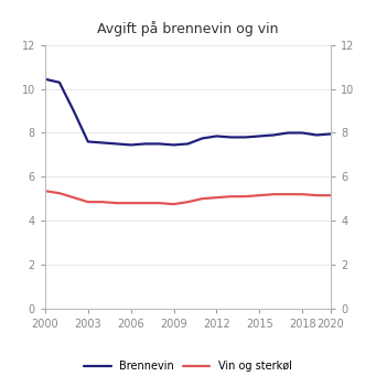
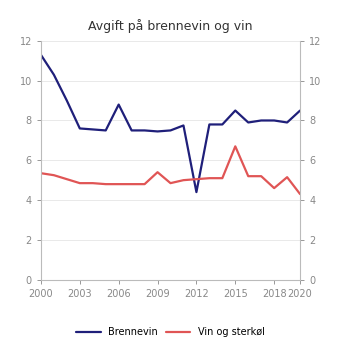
Brennevin/2000: 10.4 -> 11.3
Brennevin/2006: 7.5 -> 8.8
Vin og sterkøl/2009: 4.8 -> 5.4
Brennevin/2012: 7.8 -> 4.4
Brennevin/2015: 7.8 -> 8.5
Vin og sterkøl/2015: 5.2 -> 6.7
Vin og sterkøl/2018: 5.2 -> 4.6
Brennevin/2020: 8.0 -> 8.5
Vin og sterkøl/2020: 5.2 -> 4.3
